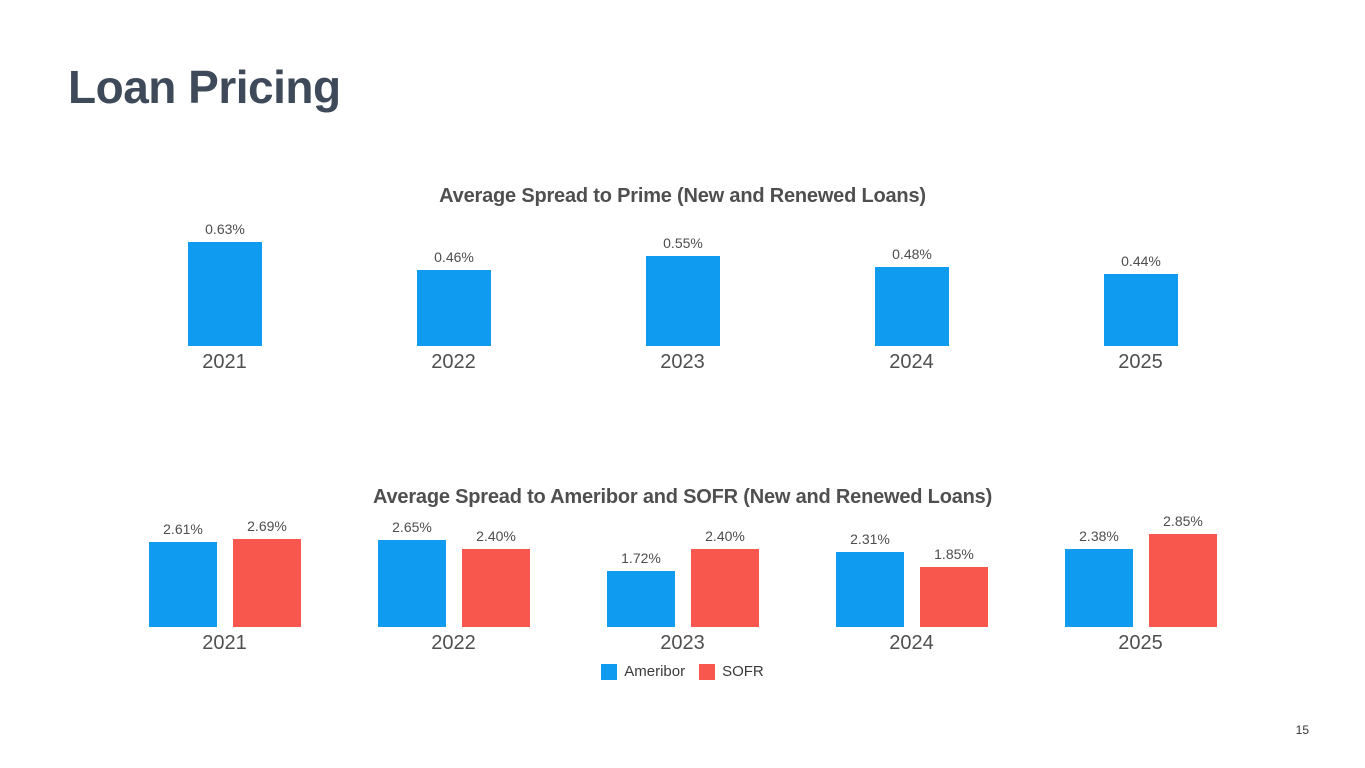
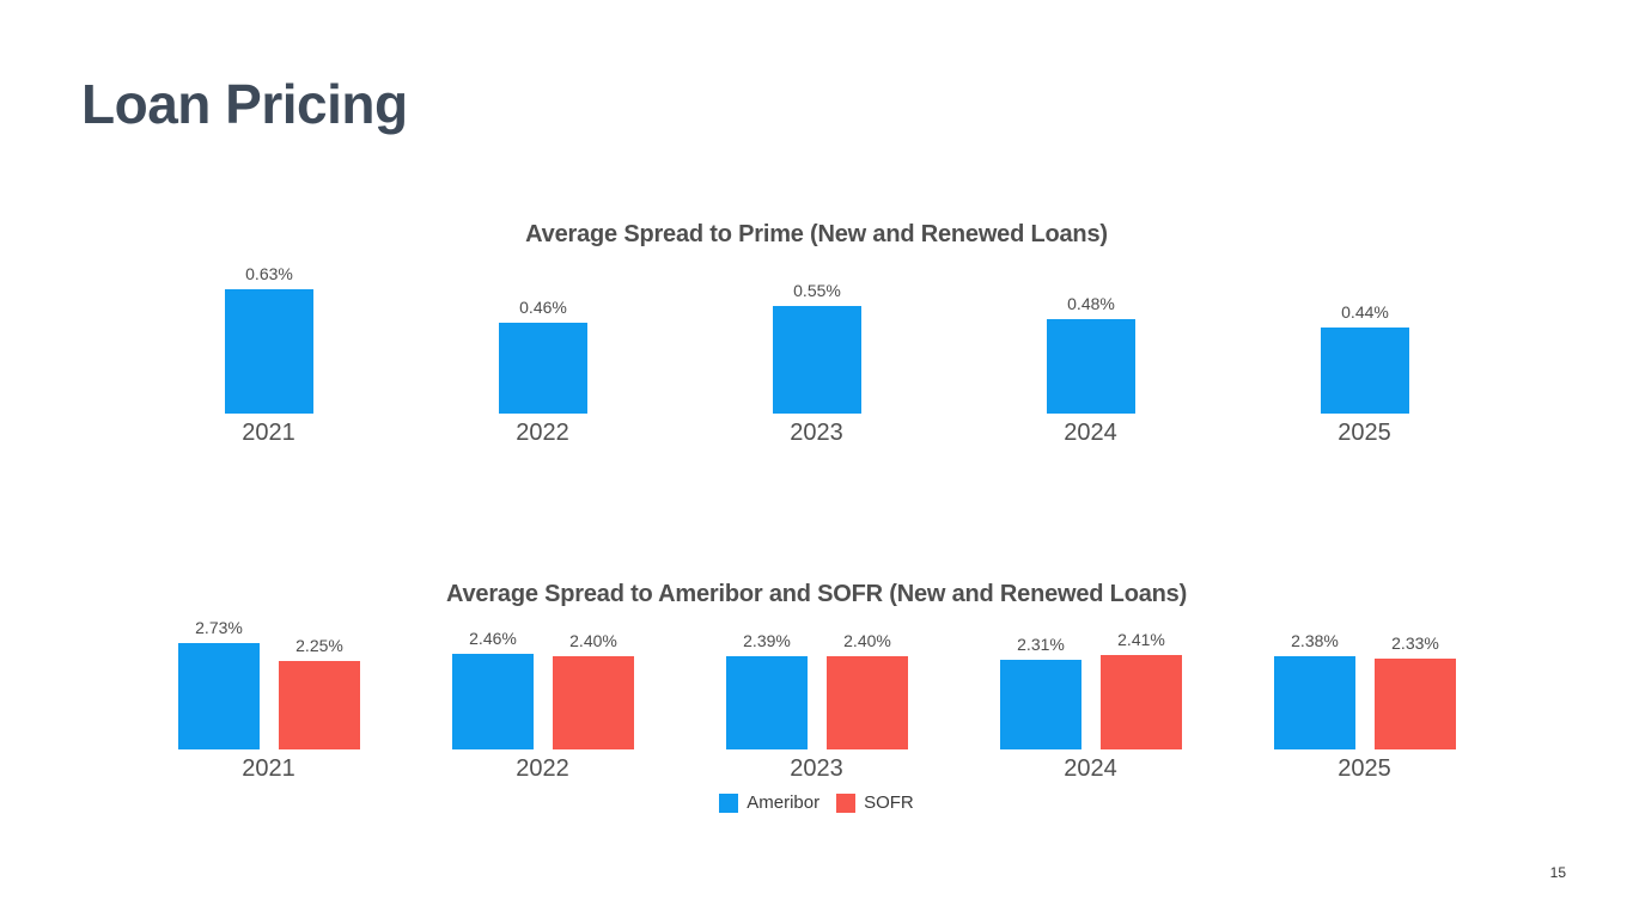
Average Spread to Ameribor and SOFR (New and Renewed Loans)/Ameribor/2021: 2.61% -> 2.73%
Average Spread to Ameribor and SOFR (New and Renewed Loans)/SOFR/2021: 2.69% -> 2.25%
Average Spread to Ameribor and SOFR (New and Renewed Loans)/Ameribor/2022: 2.65% -> 2.46%
Average Spread to Ameribor and SOFR (New and Renewed Loans)/Ameribor/2023: 1.72% -> 2.39%
Average Spread to Ameribor and SOFR (New and Renewed Loans)/SOFR/2024: 1.85% -> 2.41%
Average Spread to Ameribor and SOFR (New and Renewed Loans)/SOFR/2025: 2.85% -> 2.33%
